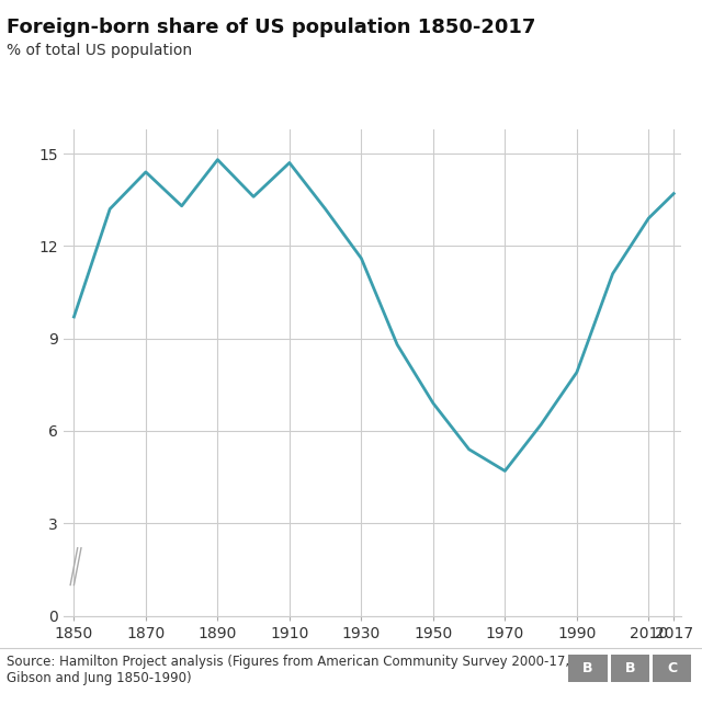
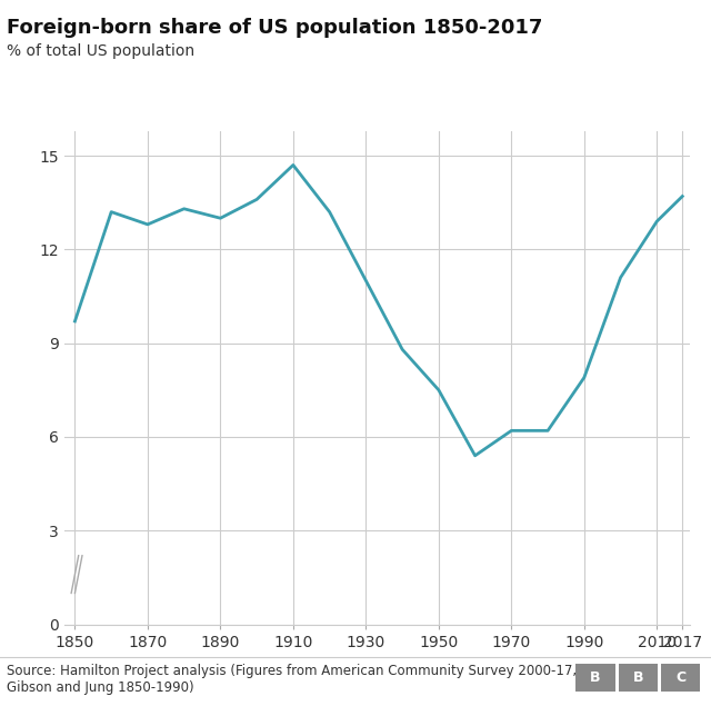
1870: 14.4 -> 12.8
1890: 14.8 -> 13.0
1930: 11.6 -> 11.0
1950: 6.9 -> 7.5
1970: 4.7 -> 6.2
